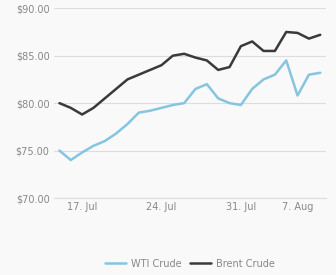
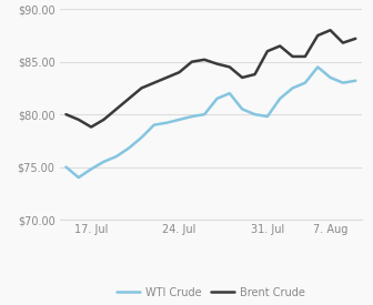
WTI Crude/7. Aug: $80.8 -> $83.5
Brent Crude/7. Aug: $87.4 -> $88.0
